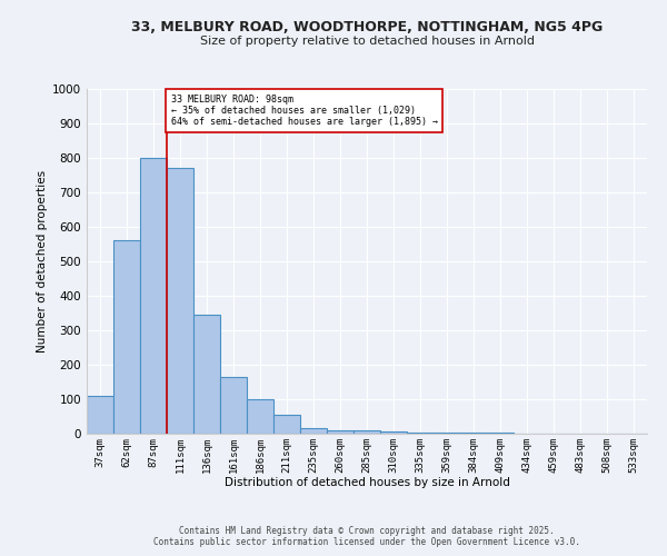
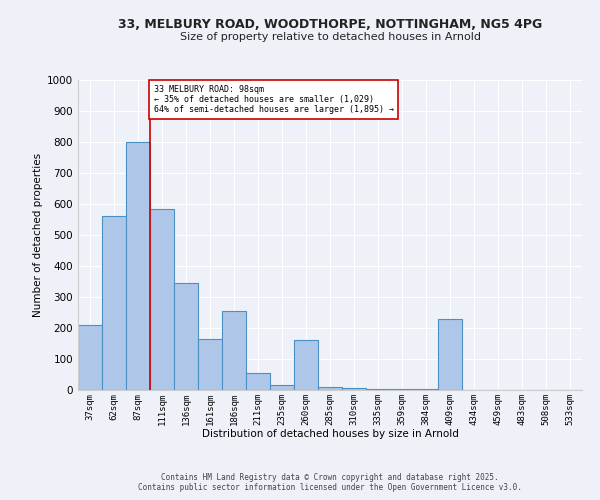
37sqm: 110 -> 210
111sqm: 770 -> 585
186sqm: 100 -> 255
260sqm: 10 -> 160
409sqm: 2 -> 230
